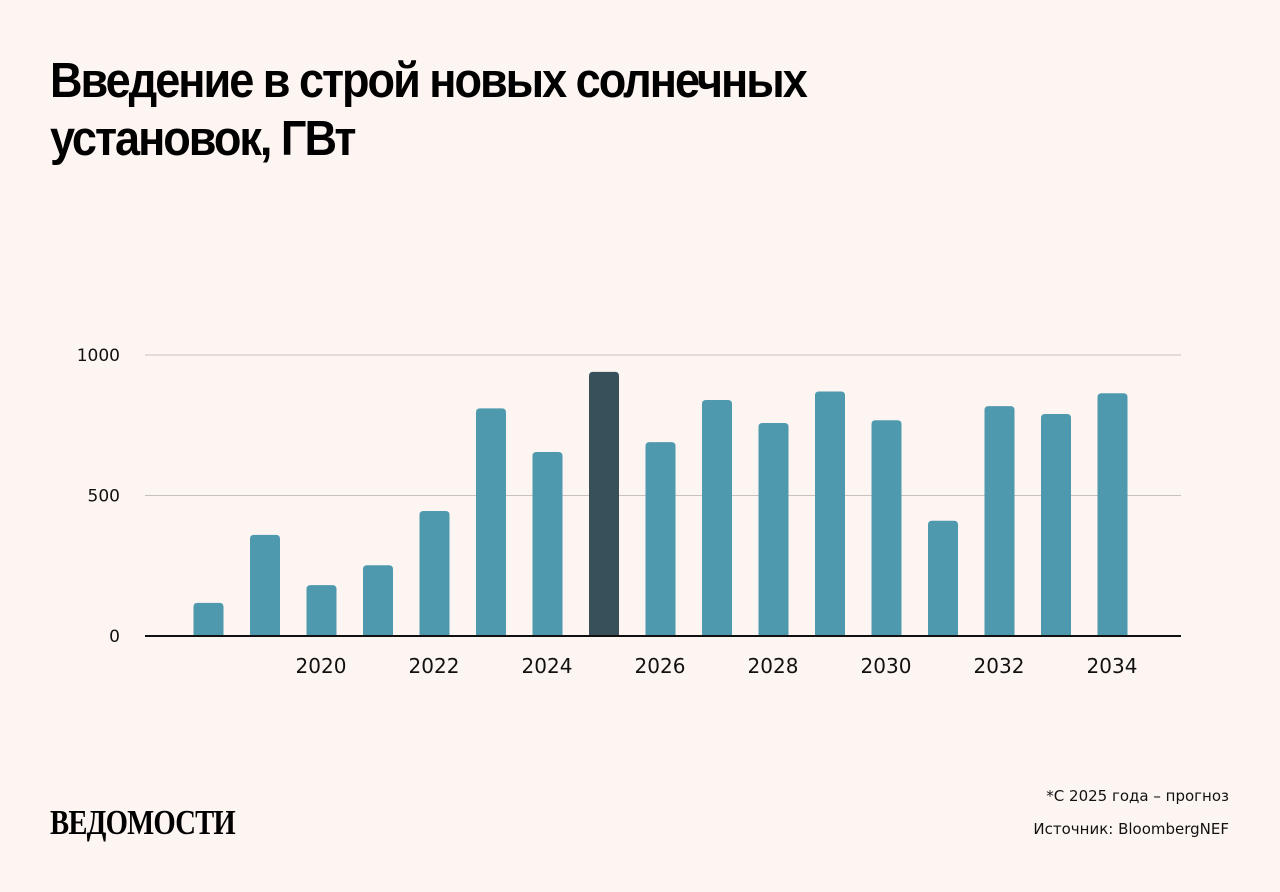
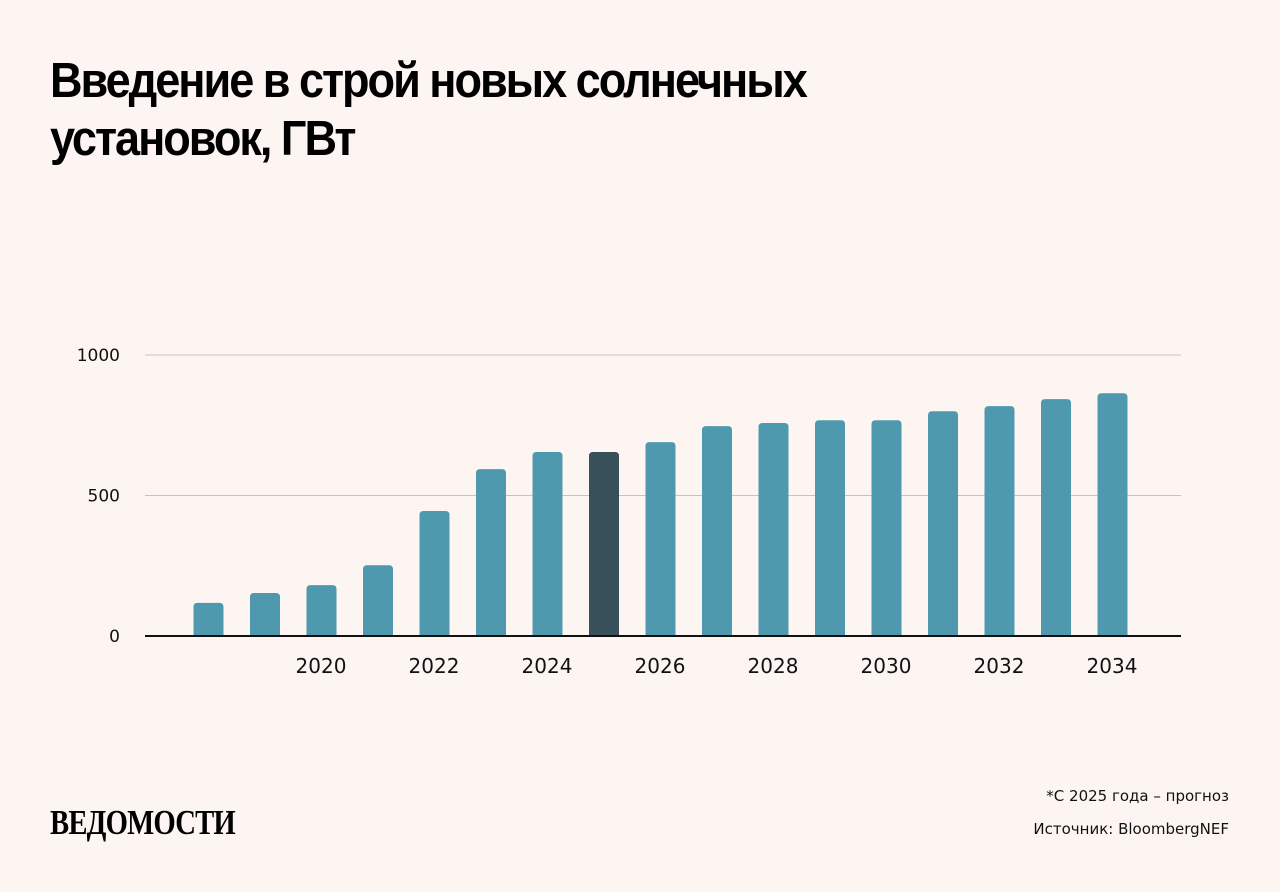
2020: 360 -> 150
2024: 810 -> 590
2026: 940 -> 660
2028: 840 -> 750
2030: 870 -> 770
2032: 410 -> 800
2034: 790 -> 840
